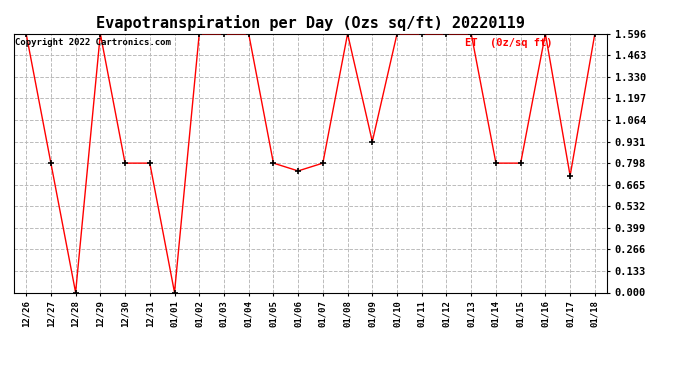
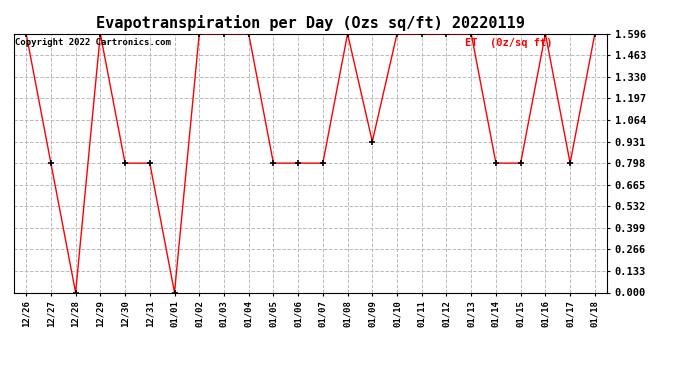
01/06: 0.75 -> 0.80
01/17: 0.72 -> 0.80
